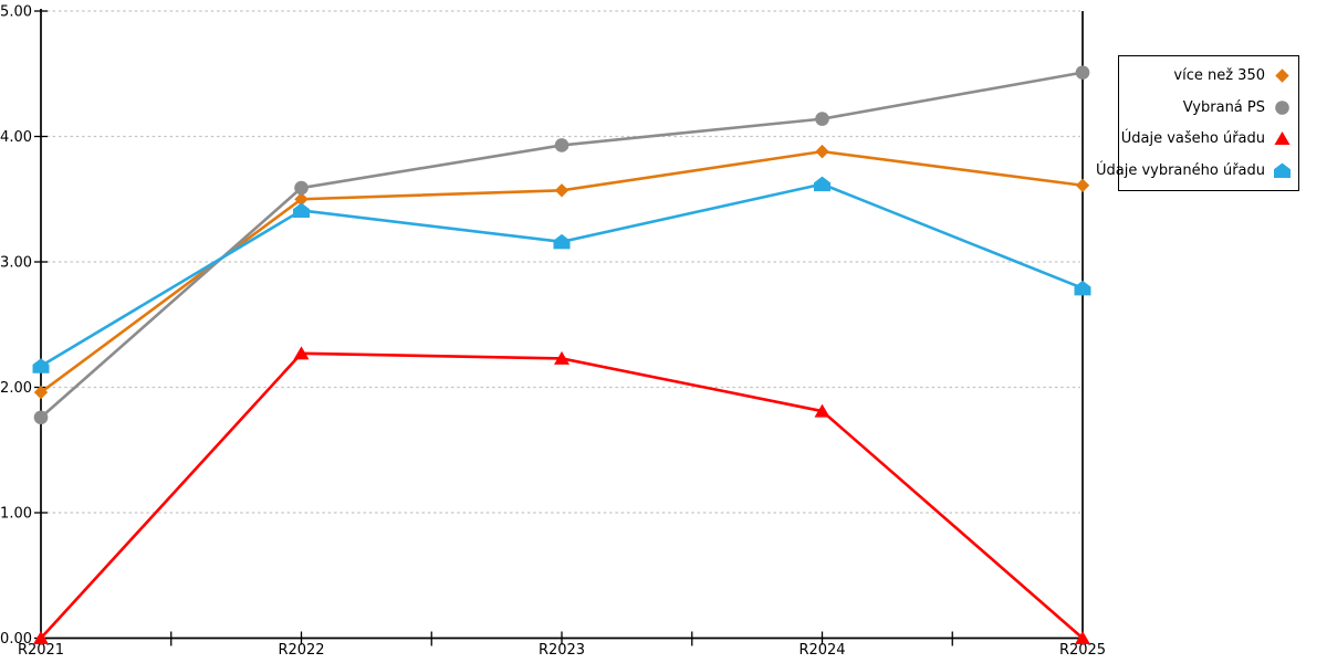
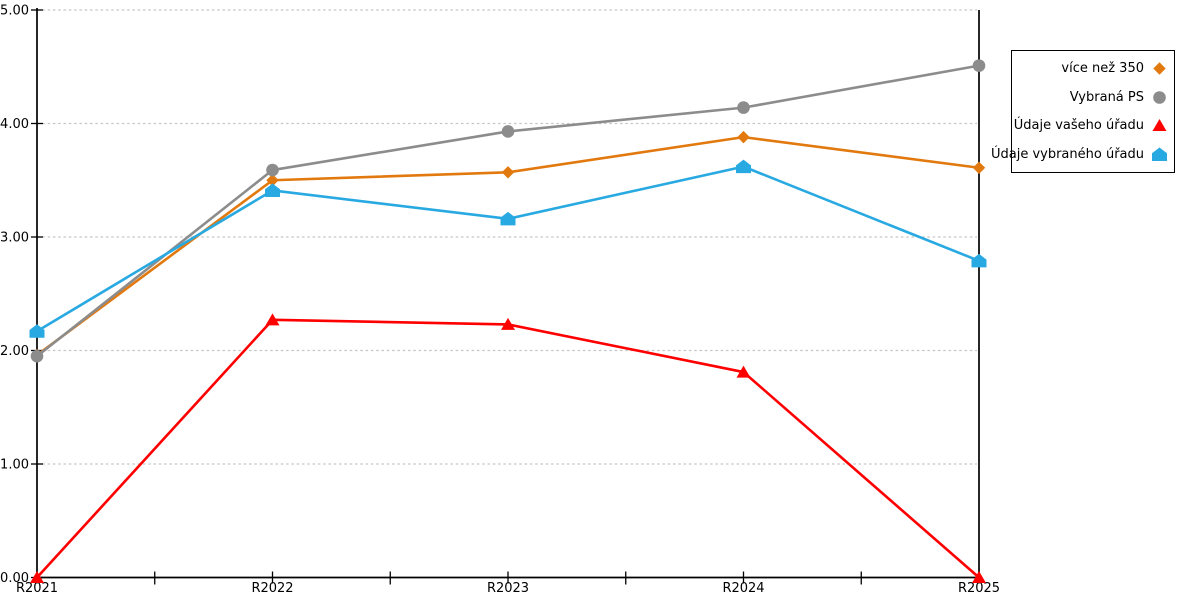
Vybraná PS/R2021: 1.76 -> 1.95
